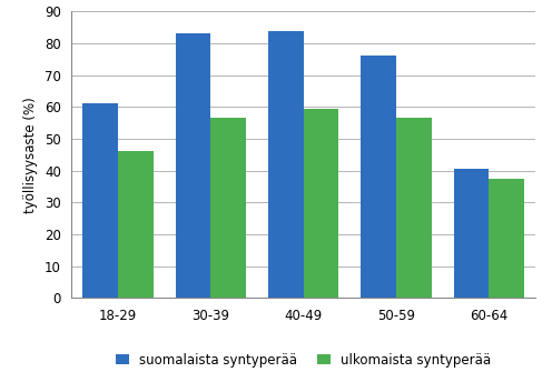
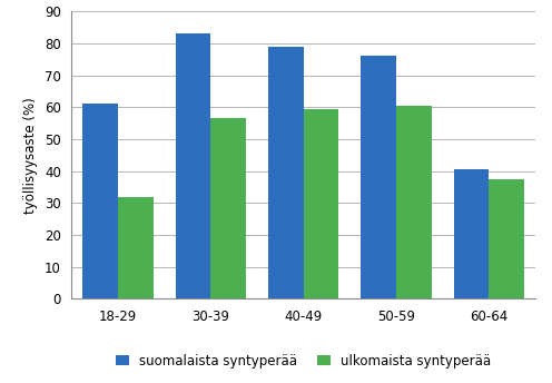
ulkomaista syntyperää/18-29: 46.0 -> 32.0
suomalaista syntyperää/40-49: 84.0 -> 79.0
ulkomaista syntyperää/50-59: 56.5 -> 60.5
